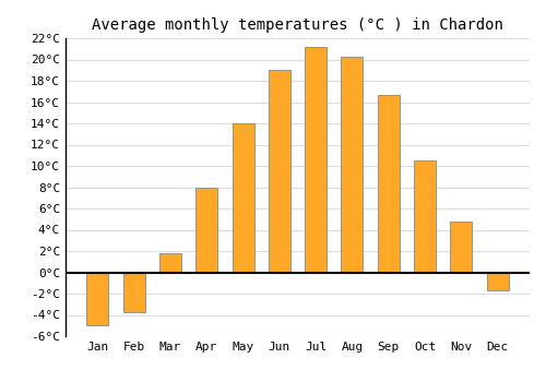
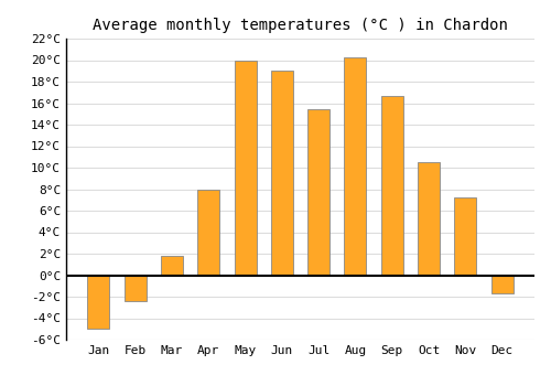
Feb: -3.7°C -> -2.4°C
May: 14.0°C -> 20.0°C
Jul: 21.2°C -> 15.4°C
Nov: 4.8°C -> 7.2°C
